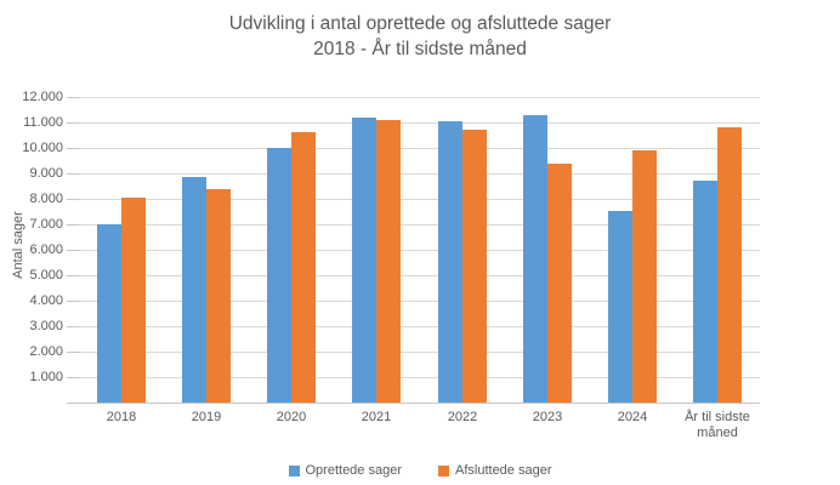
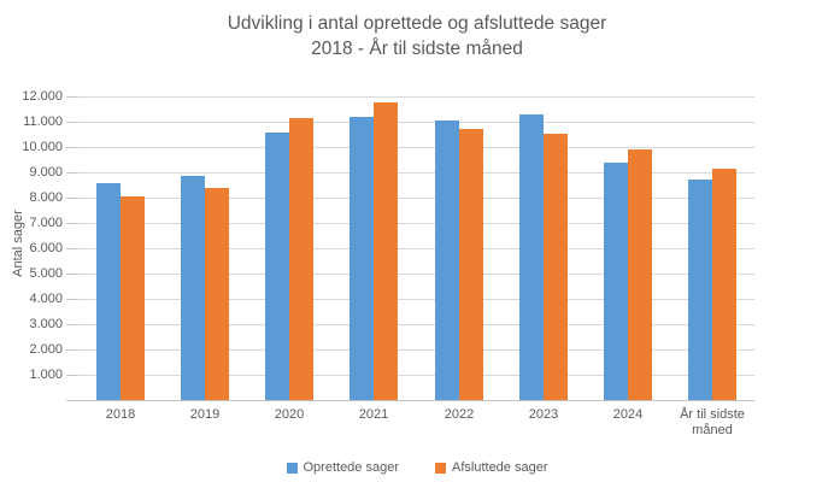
Oprettede sager/2018: 7000 -> 8600
Oprettede sager/2020: 10000 -> 10600
Afsluttede sager/2020: 10600 -> 11200
Afsluttede sager/2021: 11100 -> 11800
Afsluttede sager/2023: 9400 -> 10500
Oprettede sager/2024: 7500 -> 9400
Afsluttede sager/År til sidste måned: 10800 -> 9200
